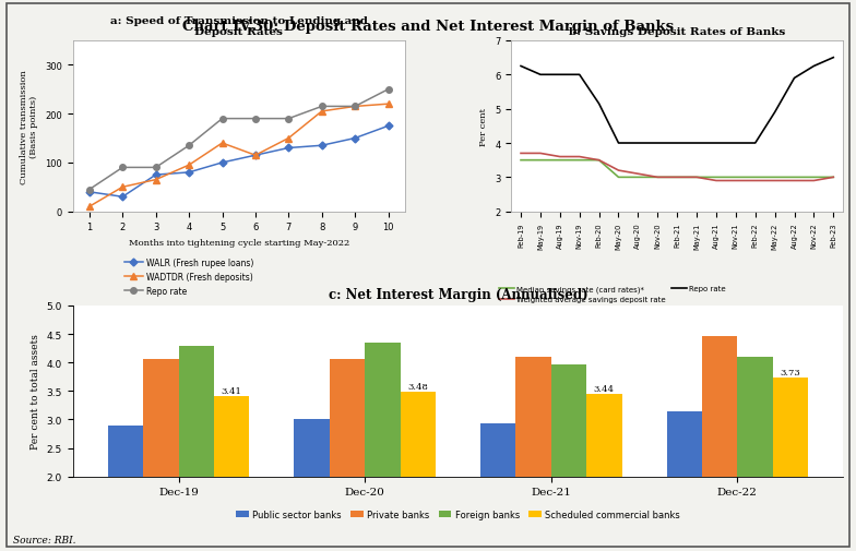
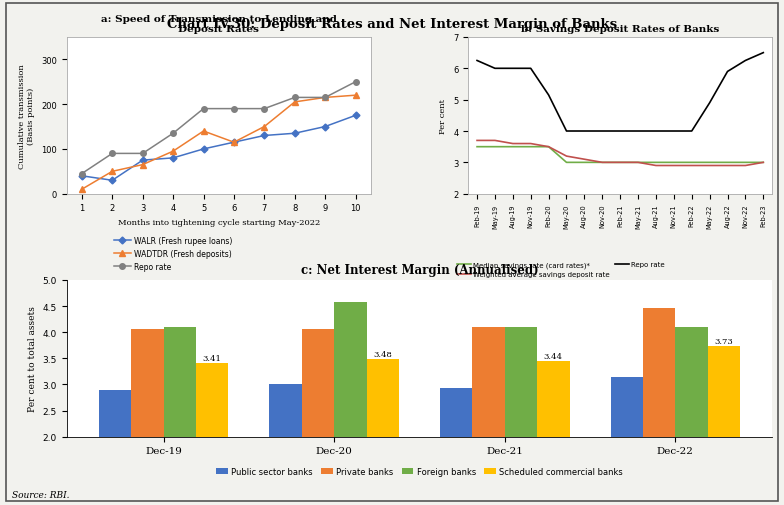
c: Net Interest Margin (Annualised)/Foreign banks/Dec-19: 4.30 -> 4.10
c: Net Interest Margin (Annualised)/Foreign banks/Dec-20: 4.35 -> 4.58
c: Net Interest Margin (Annualised)/Foreign banks/Dec-21: 3.97 -> 4.10
